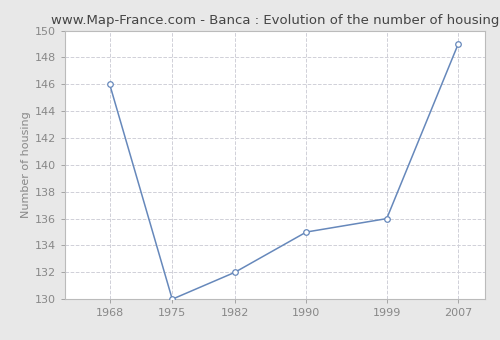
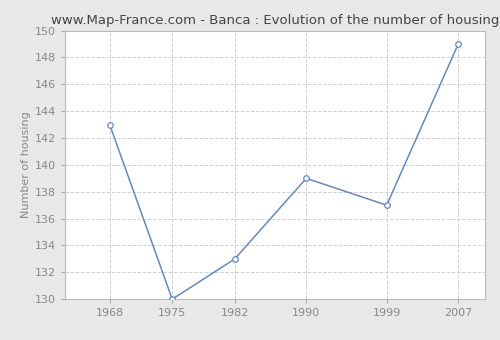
1968: 146 -> 143
1982: 132 -> 133
1990: 135 -> 139
1999: 136 -> 137
